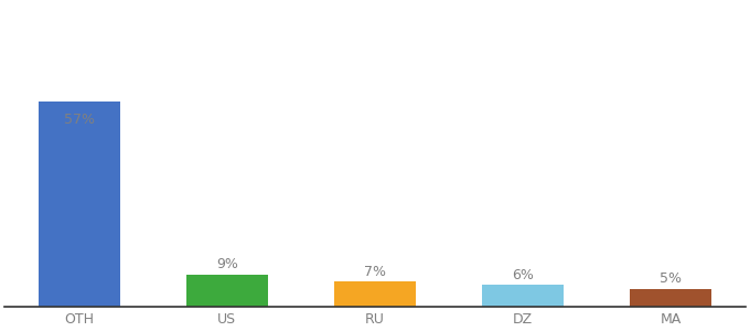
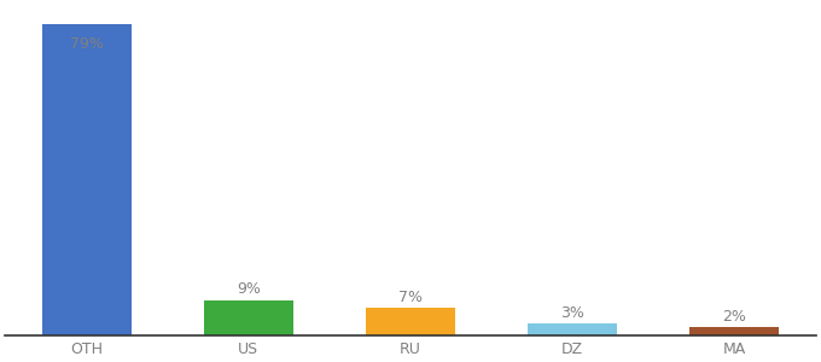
OTH: 57% -> 79%
DZ: 6% -> 3%
MA: 5% -> 2%
